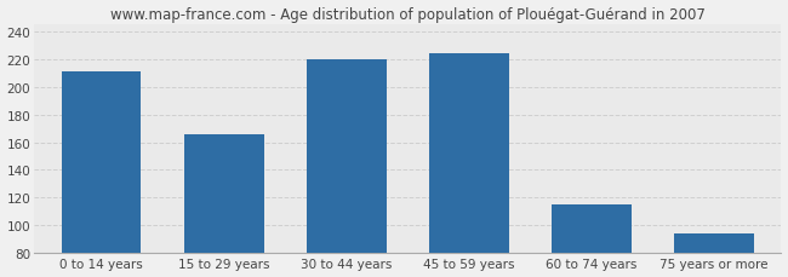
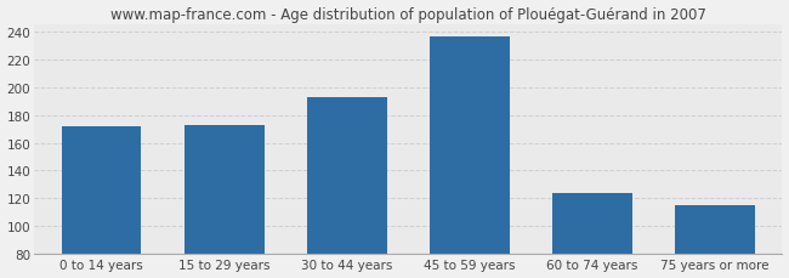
0 to 14 years: 211 -> 172
15 to 29 years: 166 -> 173
30 to 44 years: 220 -> 193
45 to 59 years: 224 -> 236
60 to 74 years: 115 -> 124
75 years or more: 94 -> 115
